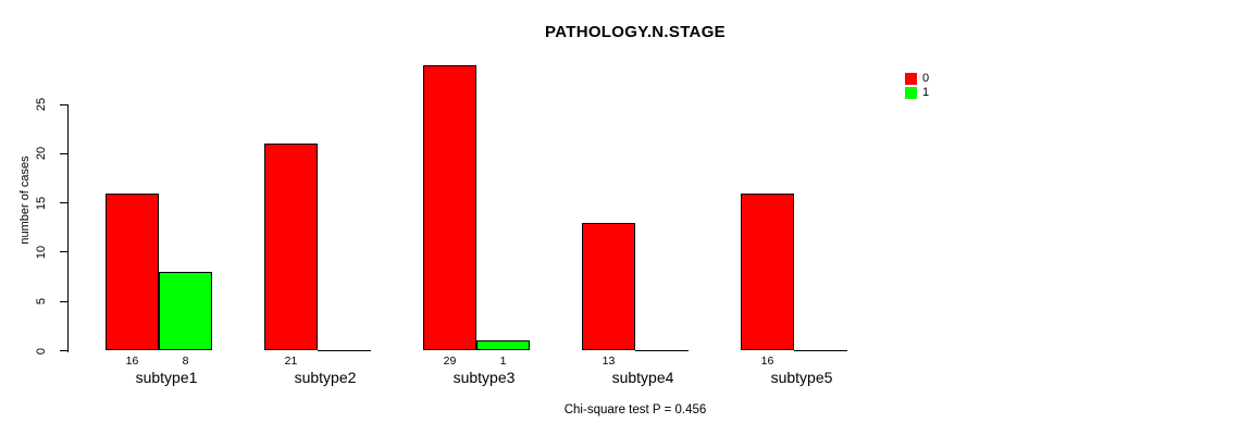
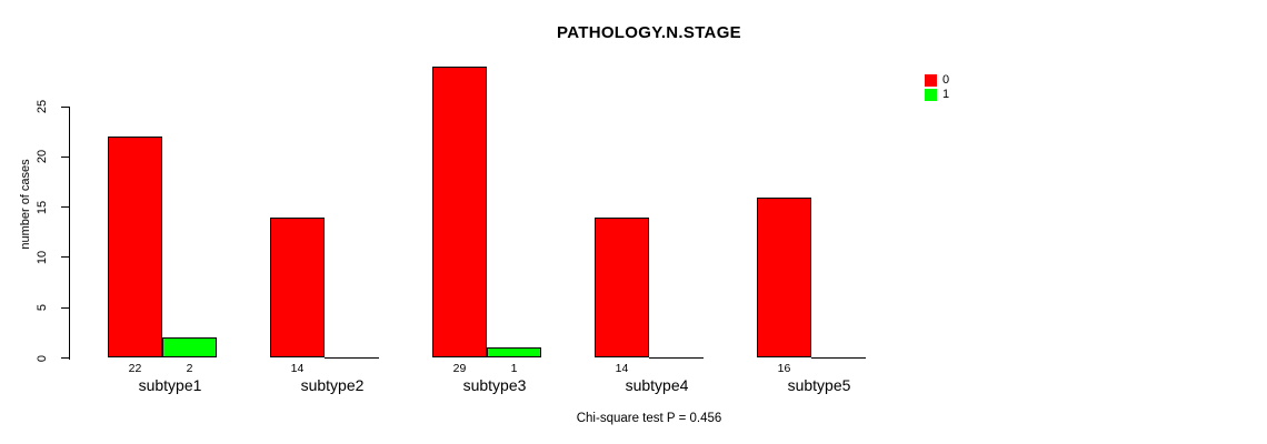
0/subtype1: 16 -> 22
1/subtype1: 8 -> 2
0/subtype2: 21 -> 14
0/subtype4: 13 -> 14
